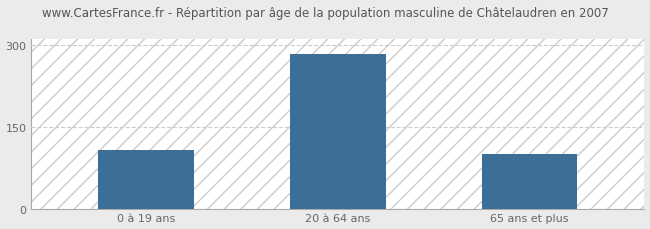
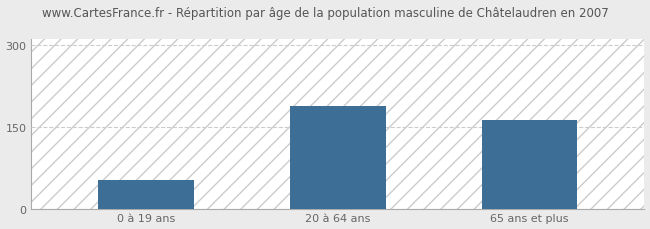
0 à 19 ans: 107 -> 52
20 à 64 ans: 283 -> 188
65 ans et plus: 100 -> 162
